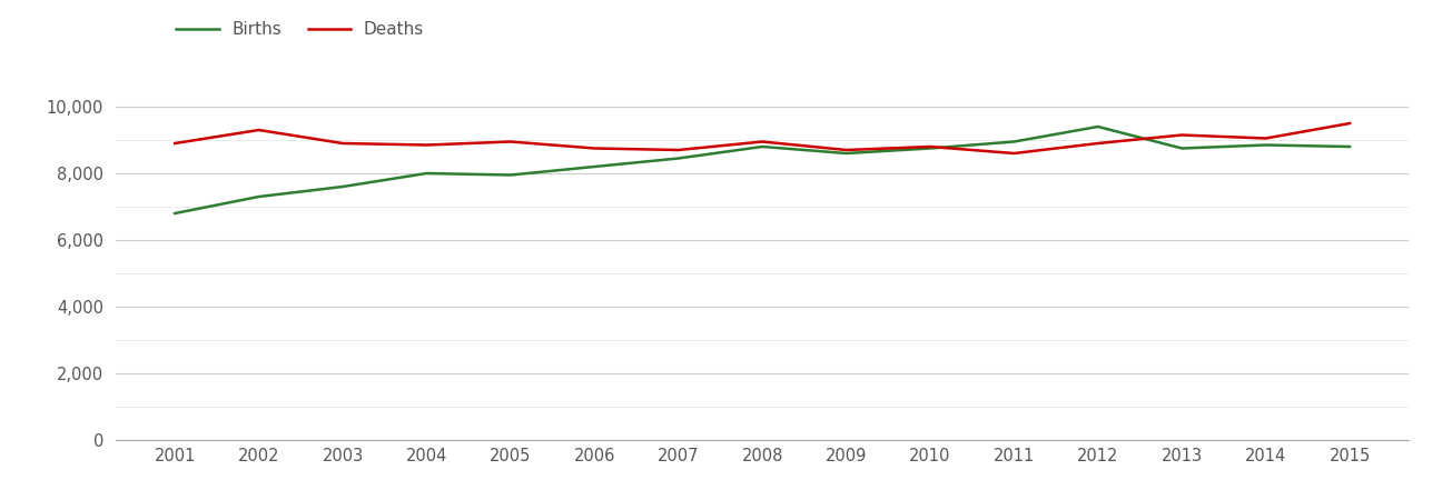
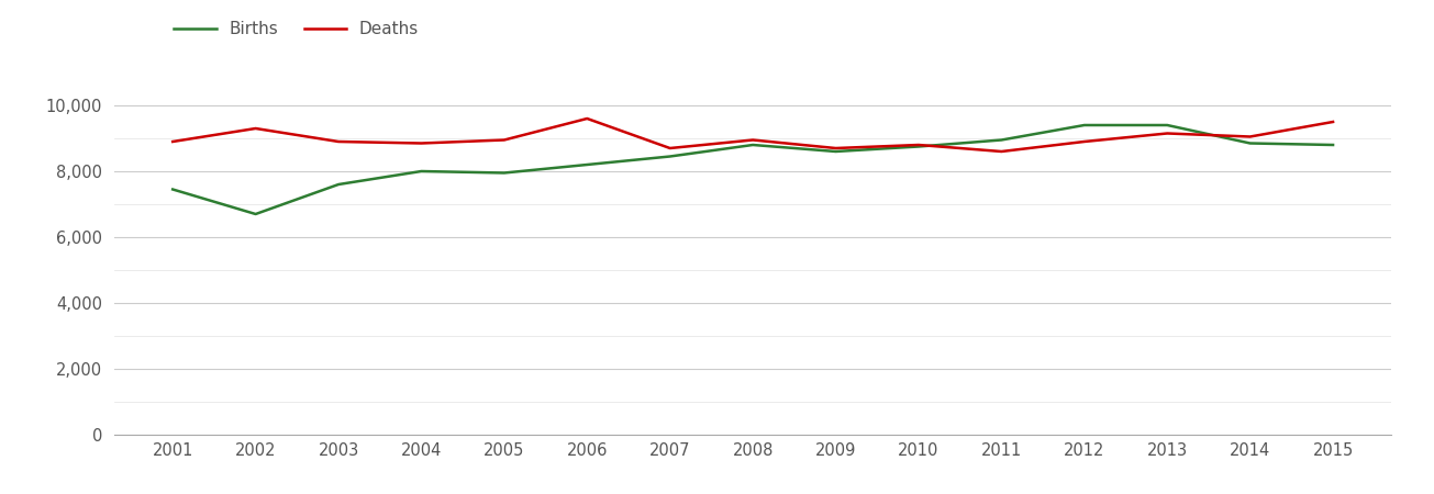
Births/2001: 6,800 -> 7,450
Births/2002: 7,300 -> 6,700
Deaths/2006: 8,750 -> 9,600
Births/2013: 8,750 -> 9,400
